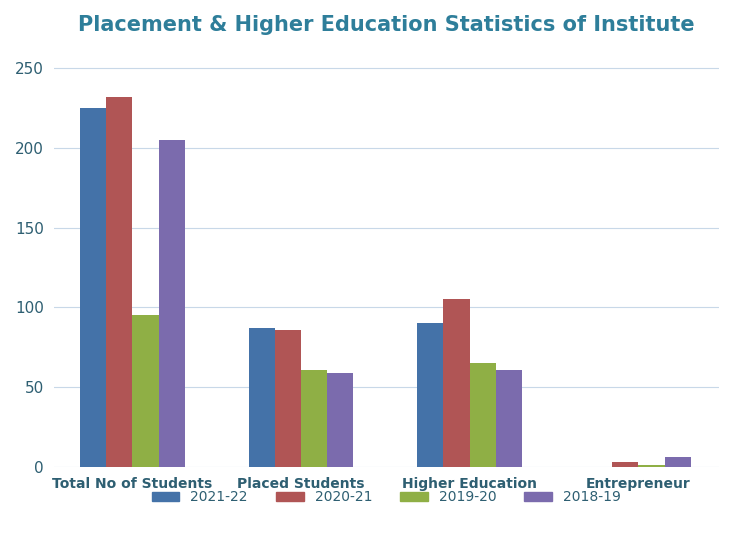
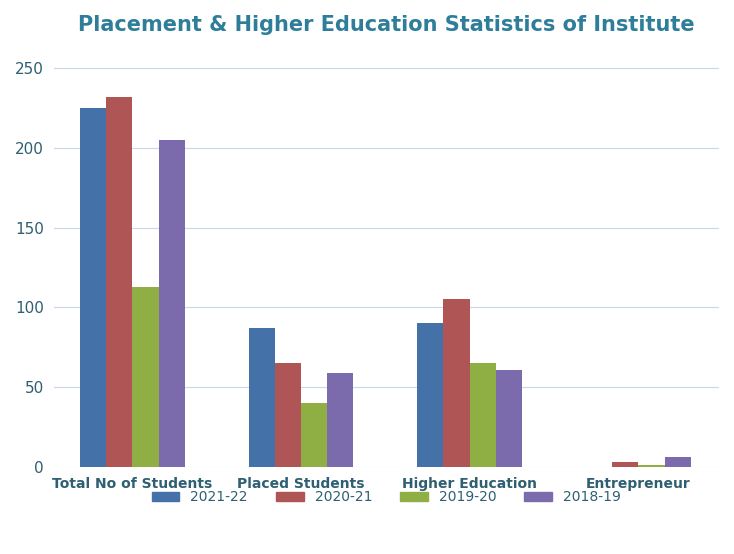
2019-20/Total No of Students: 95 -> 113
2020-21/Placed Students: 86 -> 65
2019-20/Placed Students: 61 -> 40
